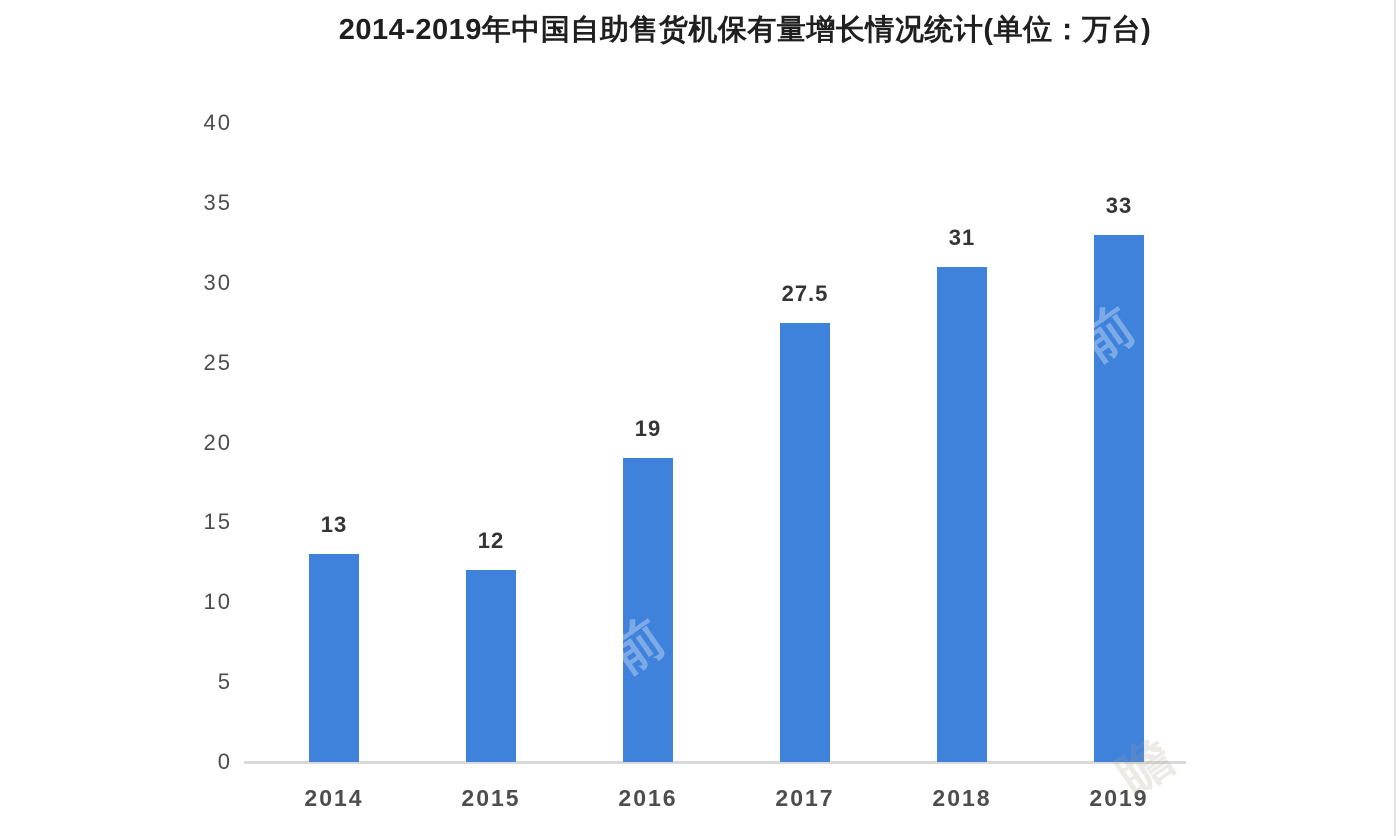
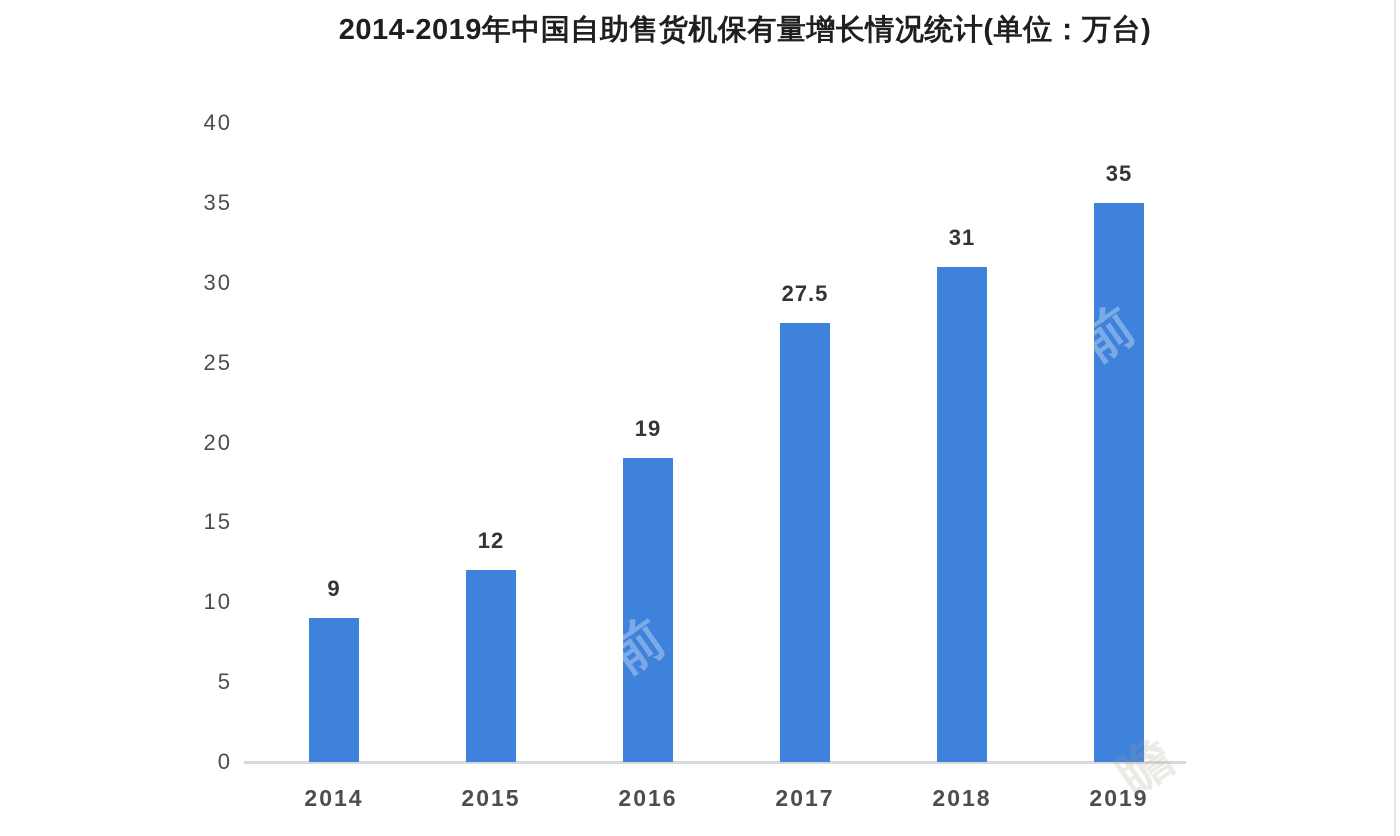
2014: 13 -> 9
2019: 33 -> 35
